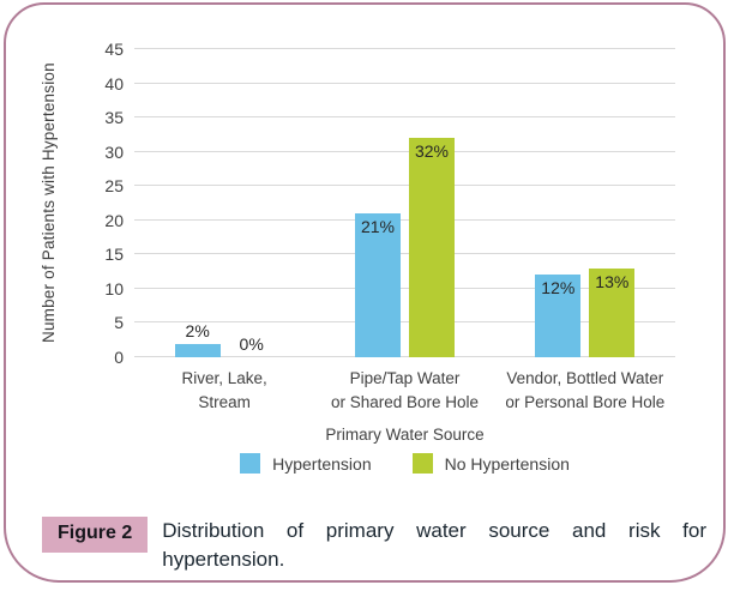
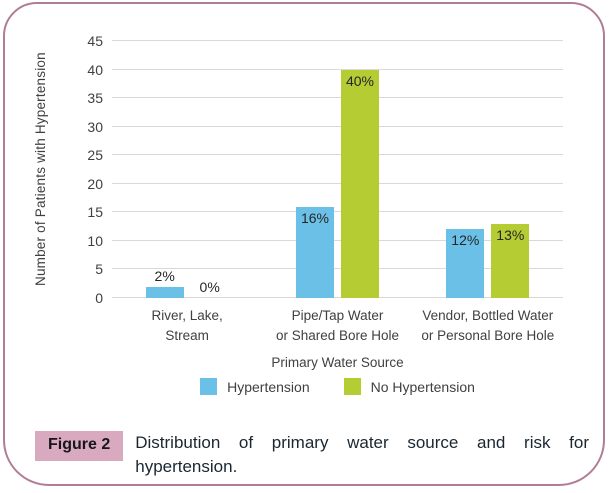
Hypertension/Pipe/Tap Water or Shared Bore Hole: 21% -> 16%
No Hypertension/Pipe/Tap Water or Shared Bore Hole: 32% -> 40%
